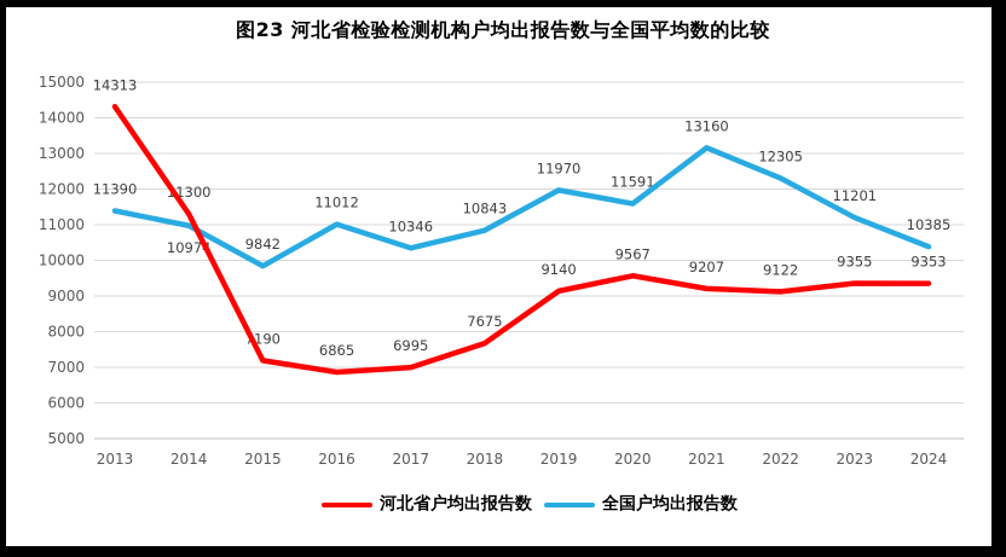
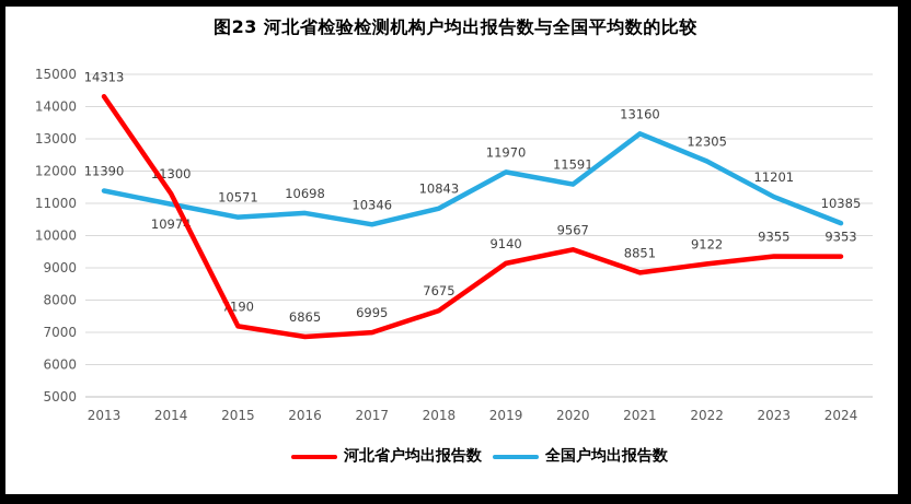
全国户均出报告数/2015: 9842 -> 10571
全国户均出报告数/2016: 11012 -> 10698
河北省户均出报告数/2021: 9207 -> 8851
